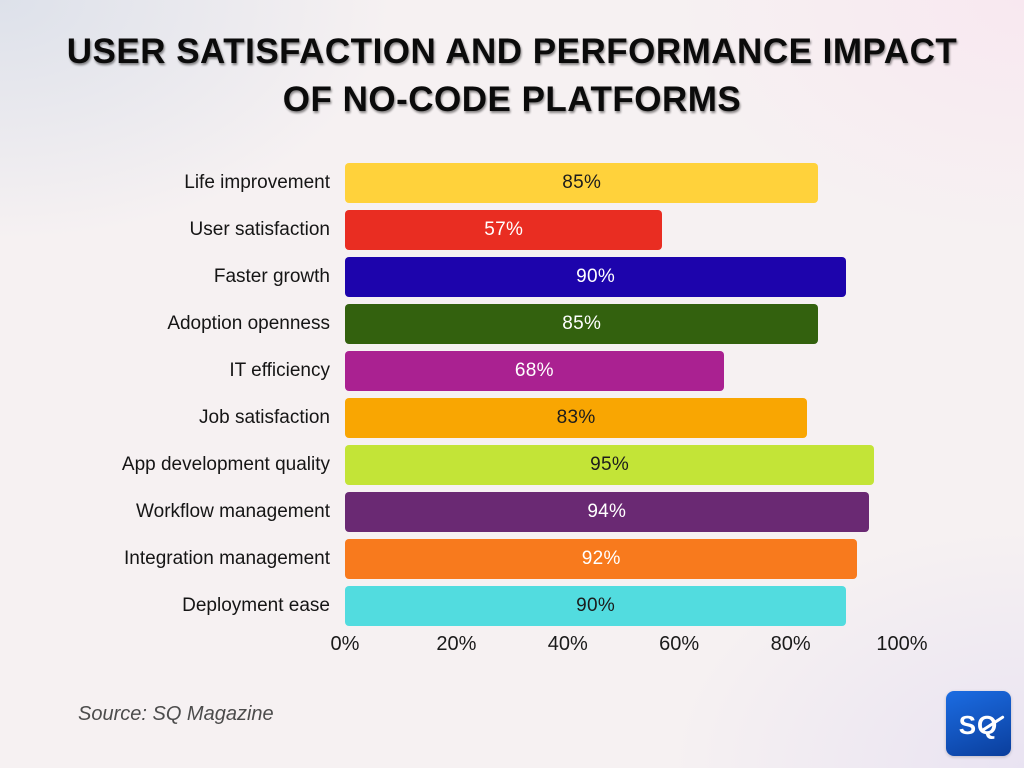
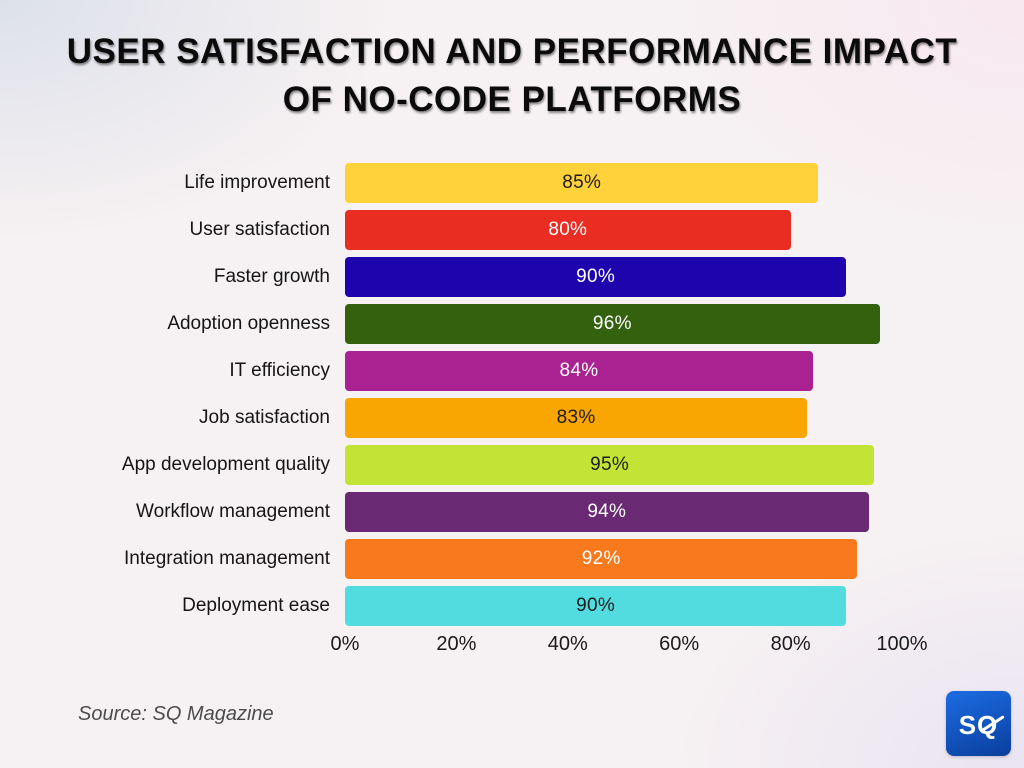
User satisfaction: 57% -> 80%
Adoption openness: 85% -> 96%
IT efficiency: 68% -> 84%
